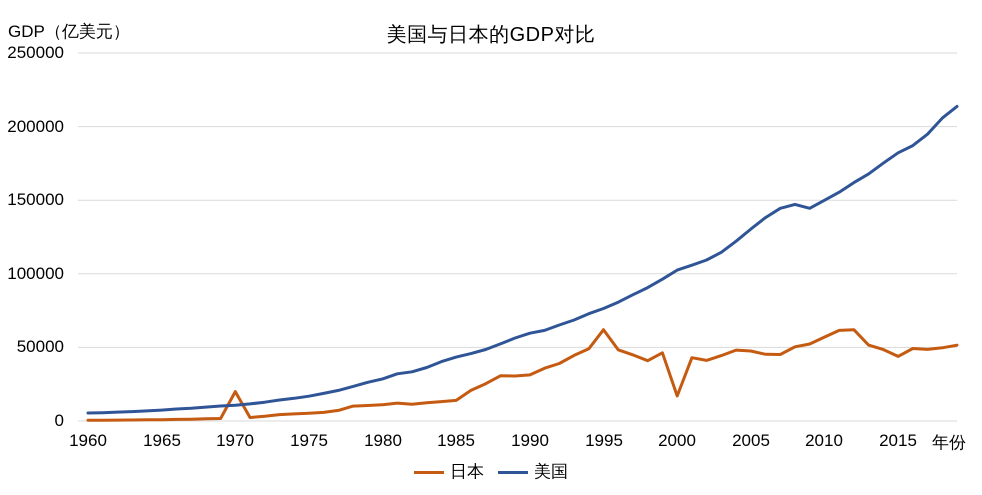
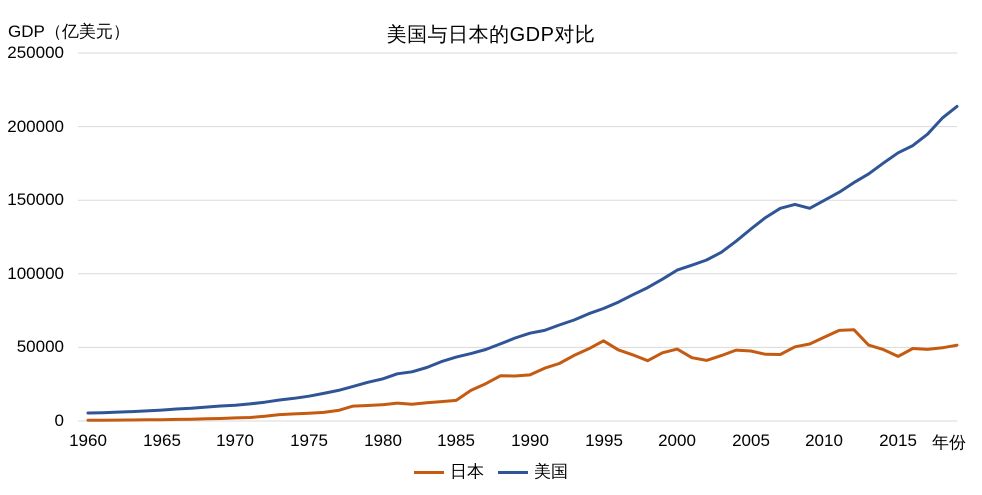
日本/1970: 20000 -> 2000
日本/1995: 62000 -> 54000
日本/2000: 17000 -> 49000
